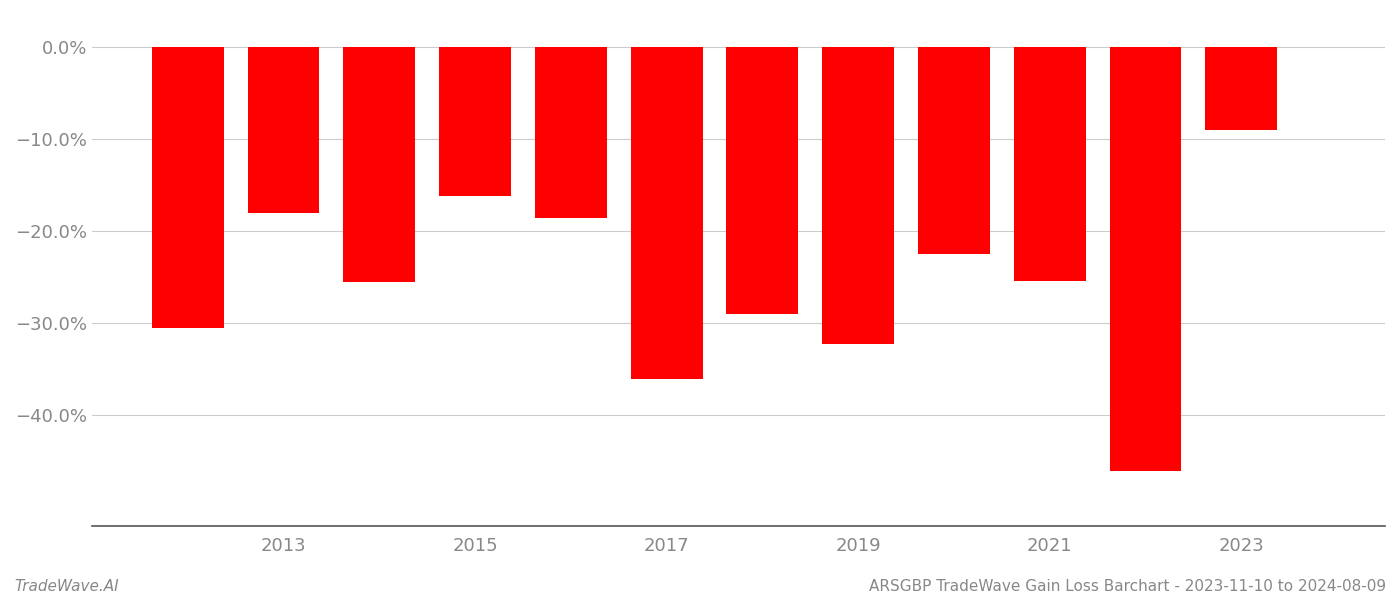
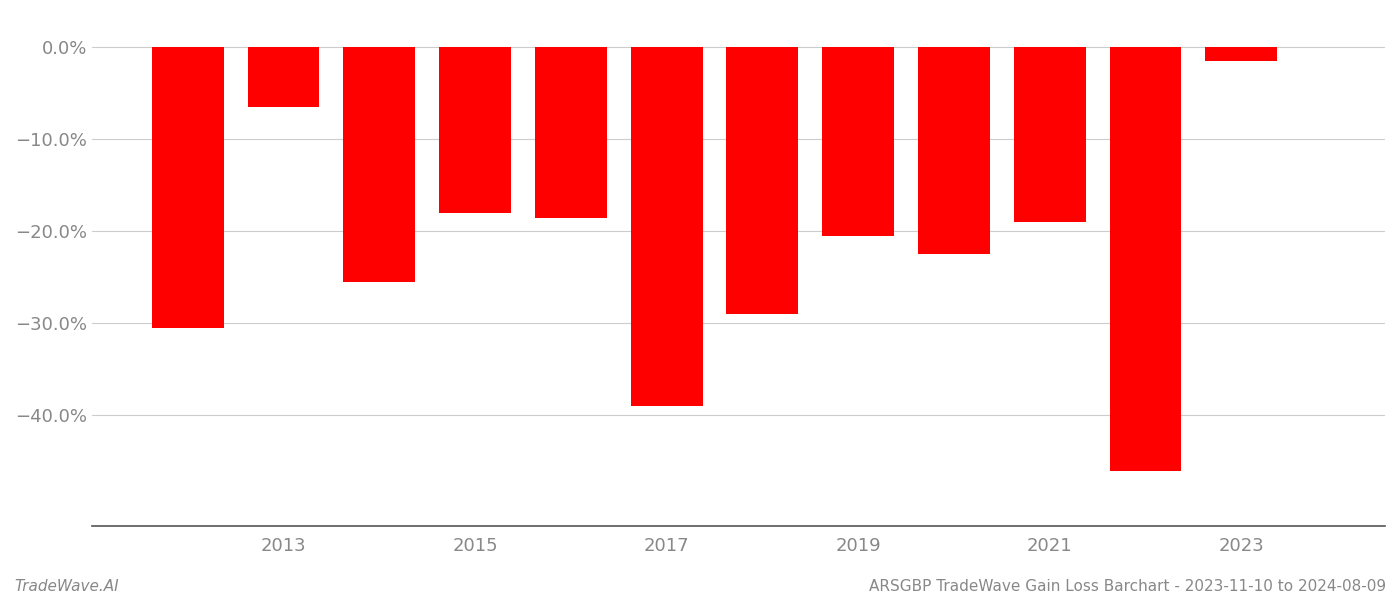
2013: -18.0% -> -6.5%
2015: -16.2% -> -18.0%
2017: -36.0% -> -39.0%
2019: -32.2% -> -20.5%
2021: -25.4% -> -19.0%
2023: -9.0% -> -1.5%
